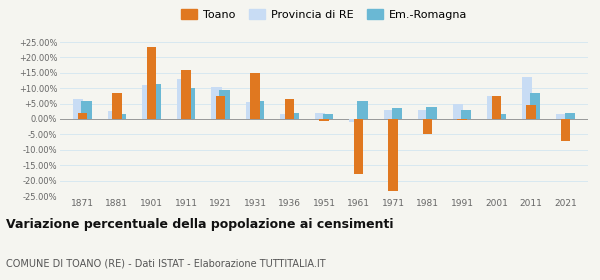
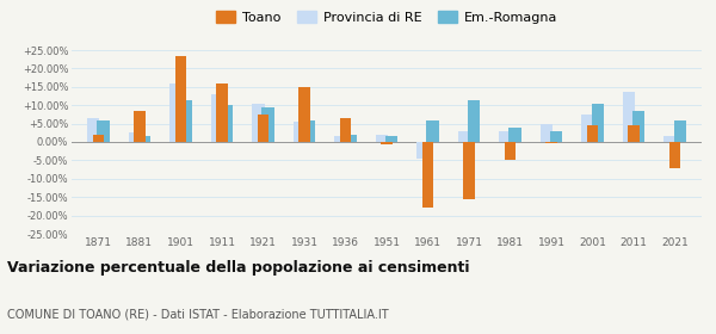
Provincia di RE/1901: 11.0% -> 16.0%
Provincia di RE/1961: -1.0% -> -4.5%
Toano/1971: -23.5% -> -15.5%
Em.-Romagna/1971: 3.5% -> 11.5%
Toano/2001: 7.5% -> 4.5%
Em.-Romagna/2001: 1.5% -> 10.5%
Em.-Romagna/2021: 2.0% -> 6.0%
